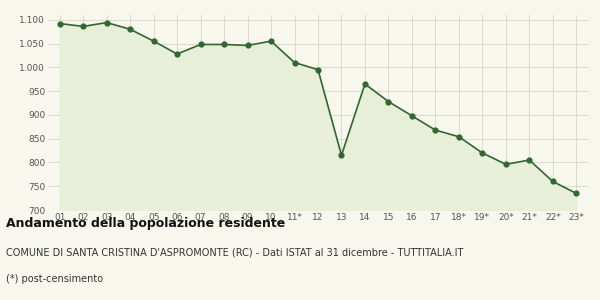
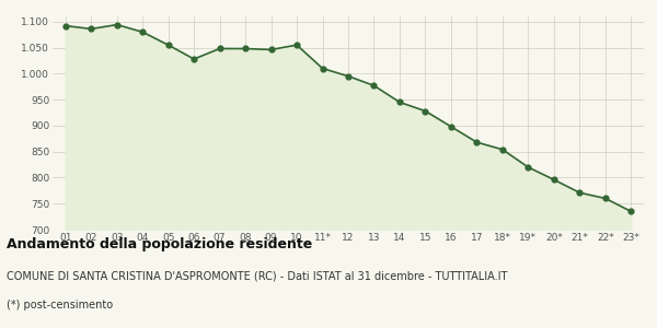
13: 815 -> 977
14: 965 -> 945
21*: 805 -> 771
